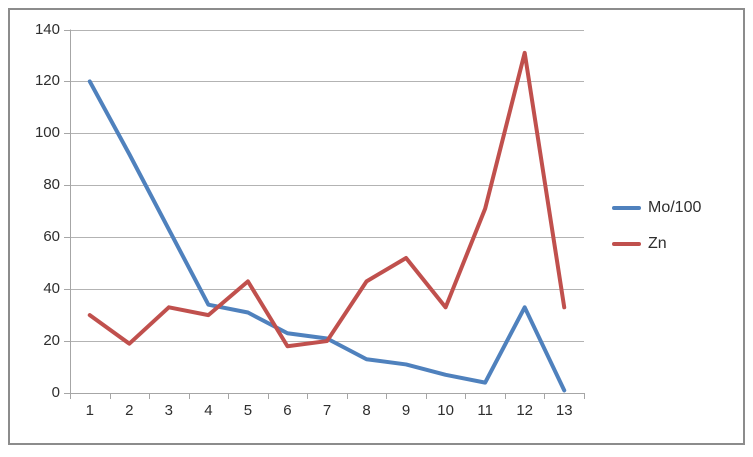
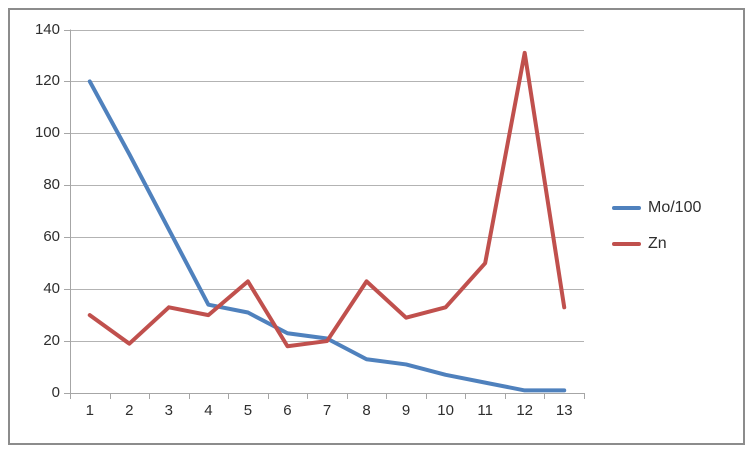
Zn/9: 52 -> 29
Zn/11: 71 -> 50
Mo/100/12: 33 -> 1
